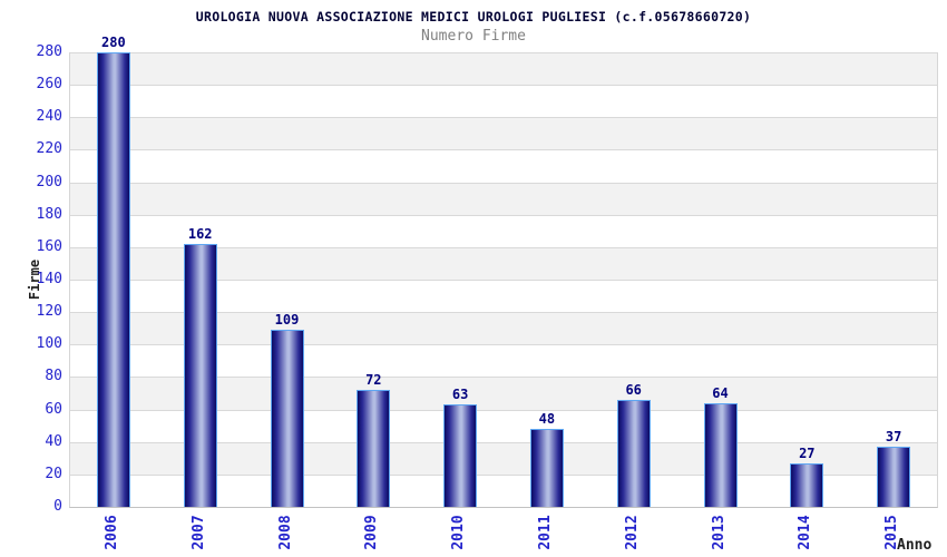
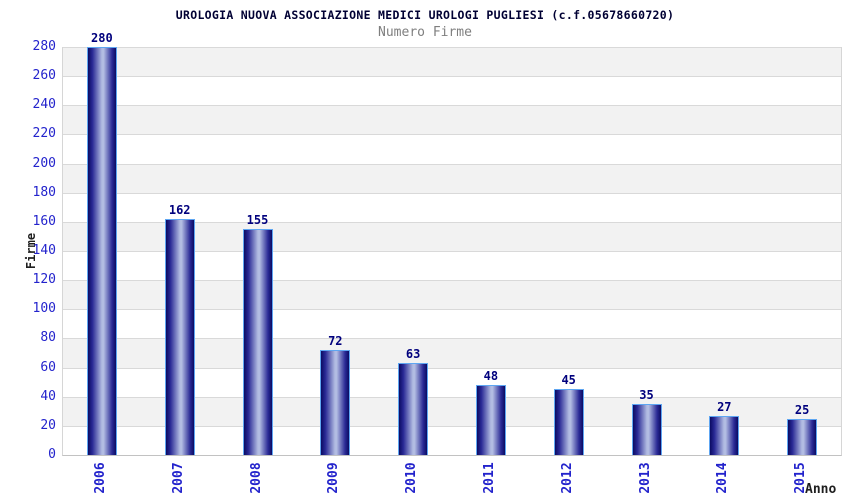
2008: 109 -> 155
2012: 66 -> 45
2013: 64 -> 35
2015: 37 -> 25
